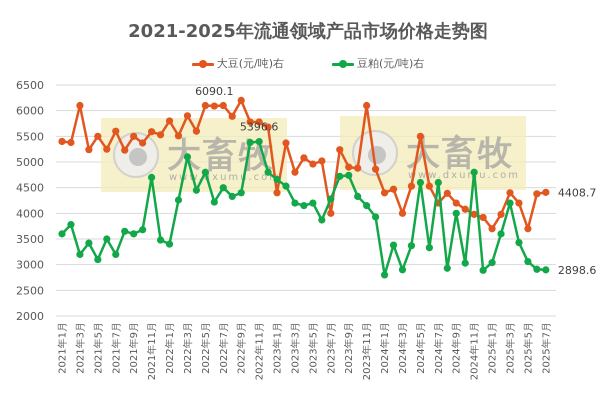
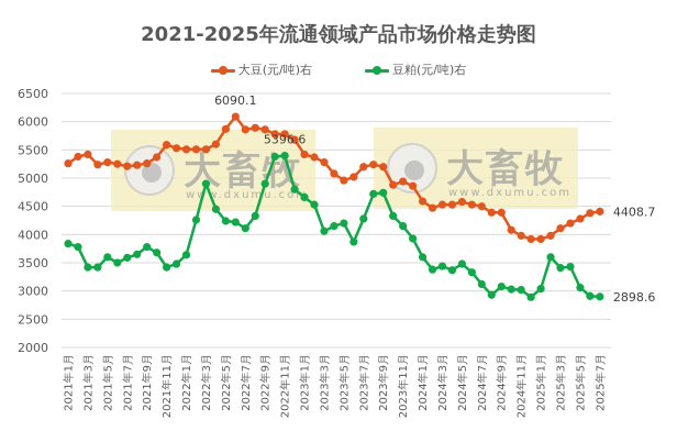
大豆(元/吨)右/2021年1月: 5400 -> 5300
豆粕(元/吨)右/2021年1月: 3600 -> 3800
大豆(元/吨)右/2021年3月: 6100 -> 5400
豆粕(元/吨)右/2021年3月: 3200 -> 3400
大豆(元/吨)右/2021年5月: 5500 -> 5300
豆粕(元/吨)右/2021年5月: 3100 -> 3600
大豆(元/吨)右/2021年7月: 5600 -> 5200
豆粕(元/吨)右/2021年7月: 3200 -> 3600
大豆(元/吨)右/2021年9月: 5500 -> 5300
豆粕(元/吨)右/2021年9月: 3600 -> 3800
豆粕(元/吨)右/2021年11月: 4700 -> 3400
大豆(元/吨)右/2022年1月: 5800 -> 5500
豆粕(元/吨)右/2022年1月: 3400 -> 3600
大豆(元/吨)右/2022年3月: 5900 -> 5500
豆粕(元/吨)右/2022年3月: 5100 -> 4900
大豆(元/吨)右/2022年5月: 6100 -> 5900
豆粕(元/吨)右/2022年5月: 4800 -> 4200
大豆(元/吨)右/2022年7月: 6100 -> 5900
豆粕(元/吨)右/2022年7月: 4500 -> 4100
大豆(元/吨)右/2022年9月: 6200 -> 5900
豆粕(元/吨)右/2022年9月: 4400 -> 4900
大豆(元/吨)右/2023年1月: 4400 -> 5400
大豆(元/吨)右/2023年3月: 4800 -> 5300
豆粕(元/吨)右/2023年3月: 4200 -> 4100
大豆(元/吨)右/2023年7月: 4000 -> 5200
大豆(元/吨)右/2023年9月: 4900 -> 5200
大豆(元/吨)右/2023年11月: 6100 -> 4900
大豆(元/吨)右/2024年1月: 4400 -> 4600
豆粕(元/吨)右/2024年1月: 2800 -> 3600
大豆(元/吨)右/2024年3月: 4000 -> 4500
豆粕(元/吨)右/2024年3月: 2900 -> 3400
大豆(元/吨)右/2024年5月: 5500 -> 4600
豆粕(元/吨)右/2024年5月: 4600 -> 3500
大豆(元/吨)右/2024年7月: 4200 -> 4500
豆粕(元/吨)右/2024年7月: 4600 -> 3100
大豆(元/吨)右/2024年9月: 4200 -> 4400
豆粕(元/吨)右/2024年9月: 4000 -> 3100
豆粕(元/吨)右/2024年11月: 4800 -> 3000
大豆(元/吨)右/2025年1月: 3700 -> 3900
大豆(元/吨)右/2025年3月: 4400 -> 4100
豆粕(元/吨)右/2025年3月: 4200 -> 3400
大豆(元/吨)右/2025年5月: 3700 -> 4300
